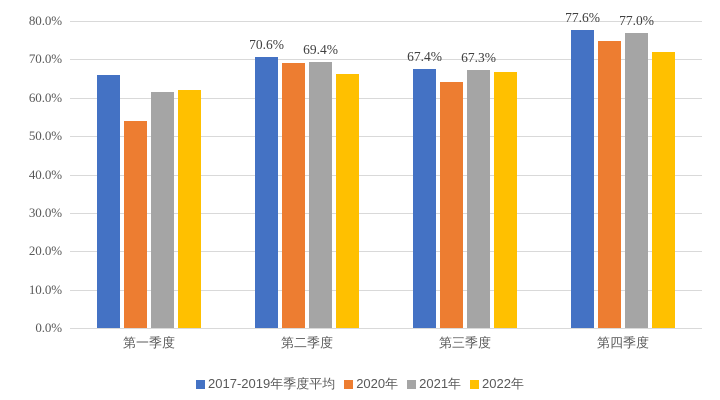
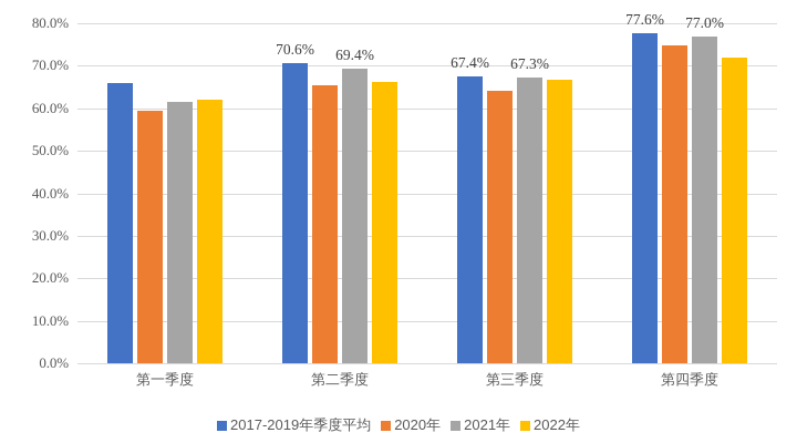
2020年/第一季度: 54% -> 59%
2020年/第二季度: 69% -> 65%
